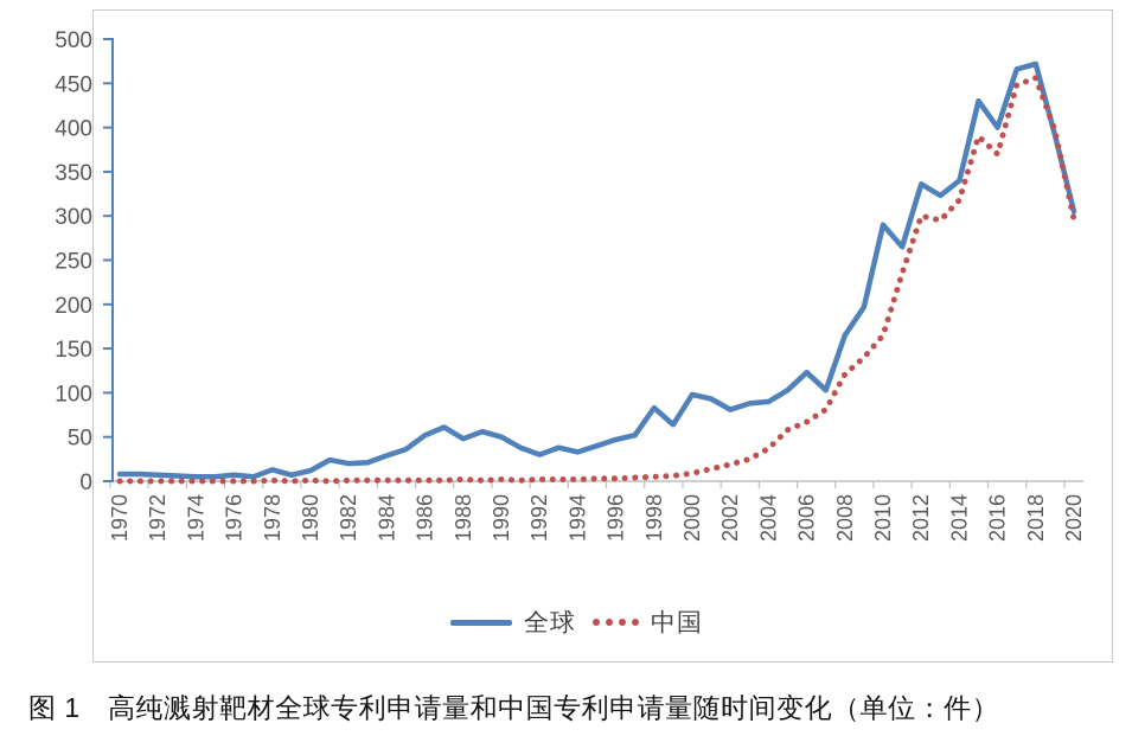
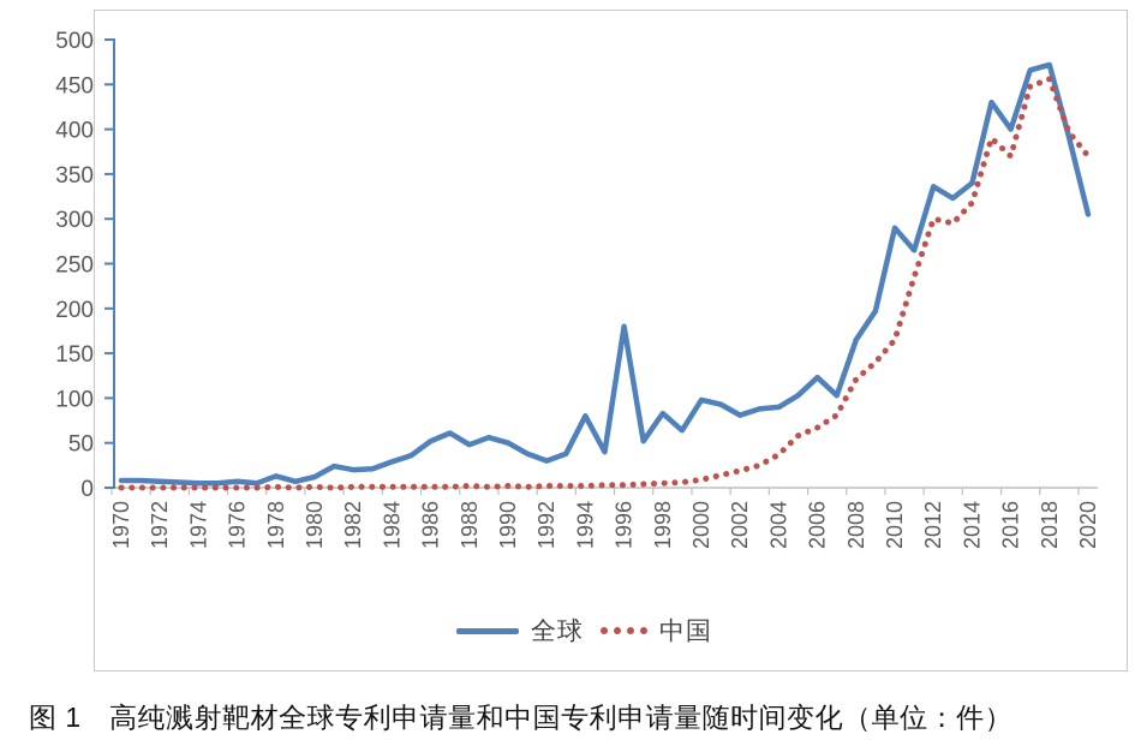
全球/1994: 30 -> 80
全球/1996: 50 -> 180
中国/2020: 300 -> 370
